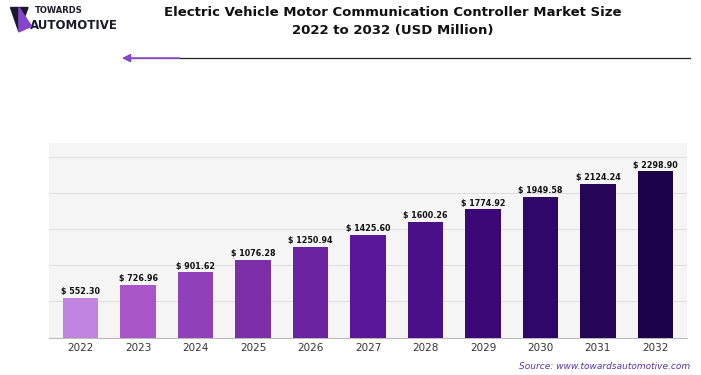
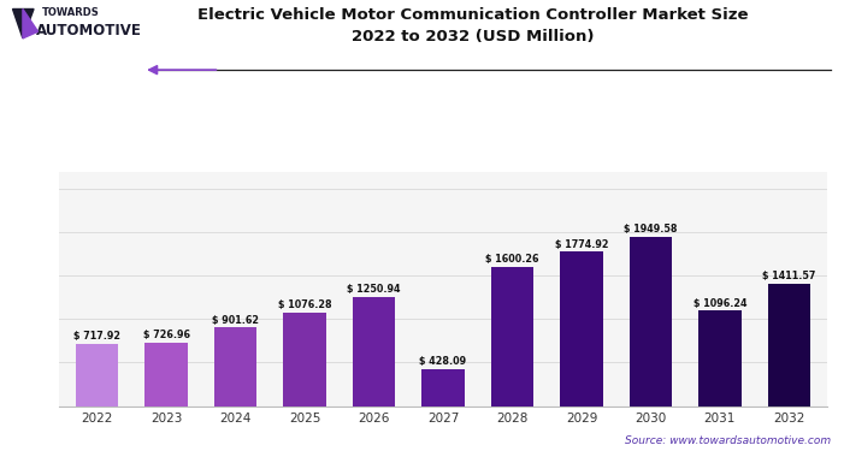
2022: 552.30 -> 717.92
2027: 1425.60 -> 428.09
2031: 2124.24 -> 1096.24
2032: 2298.90 -> 1411.57
